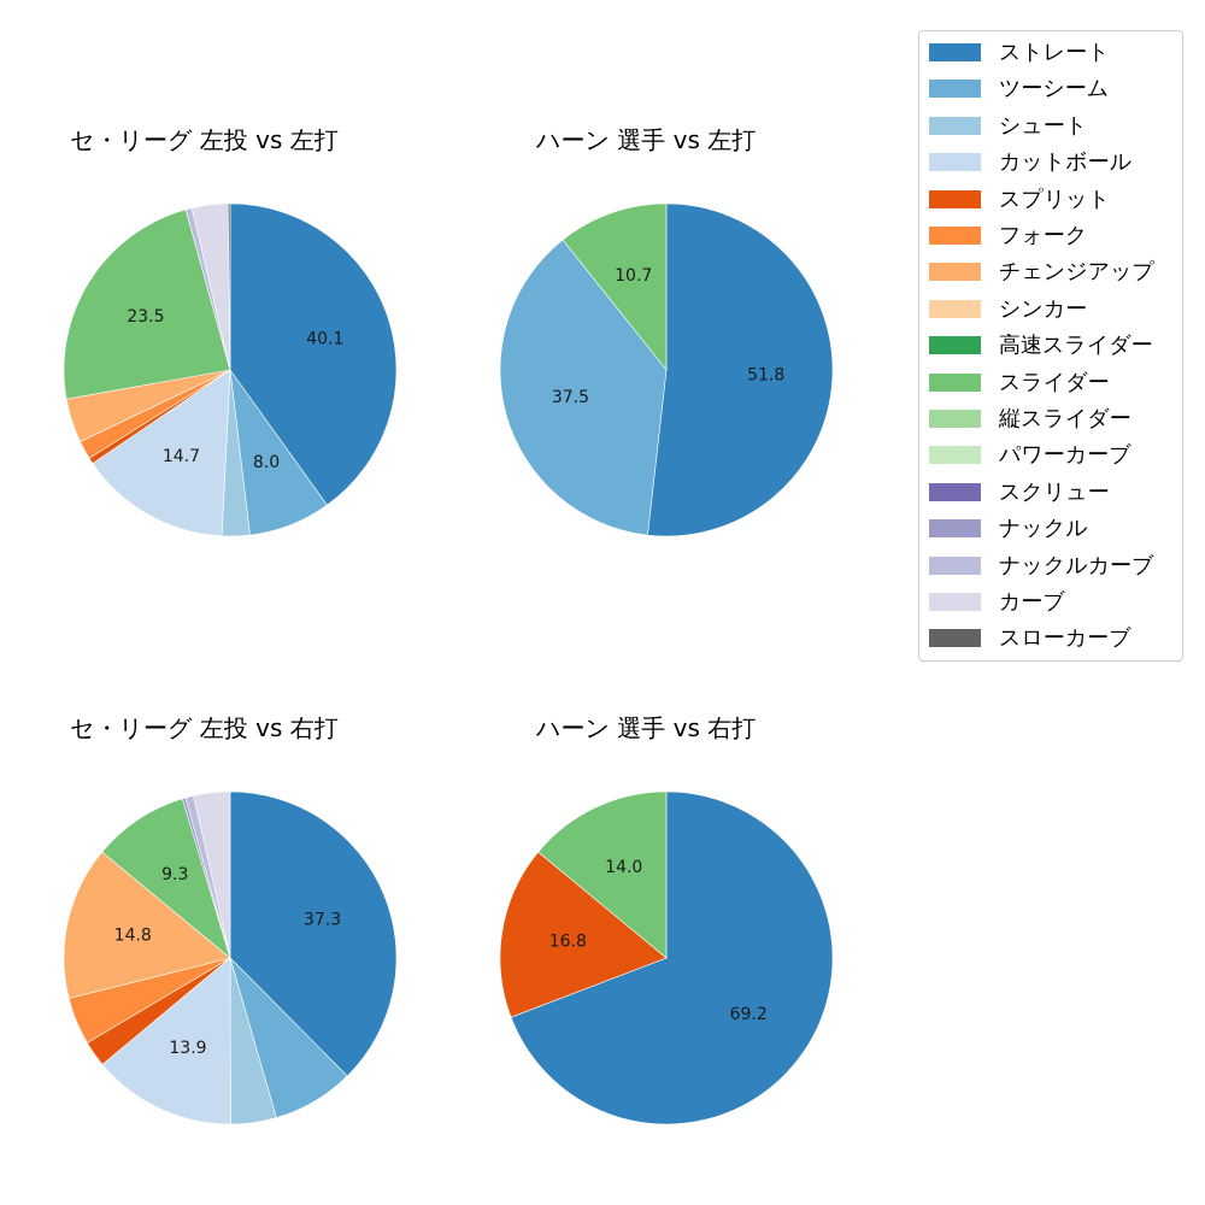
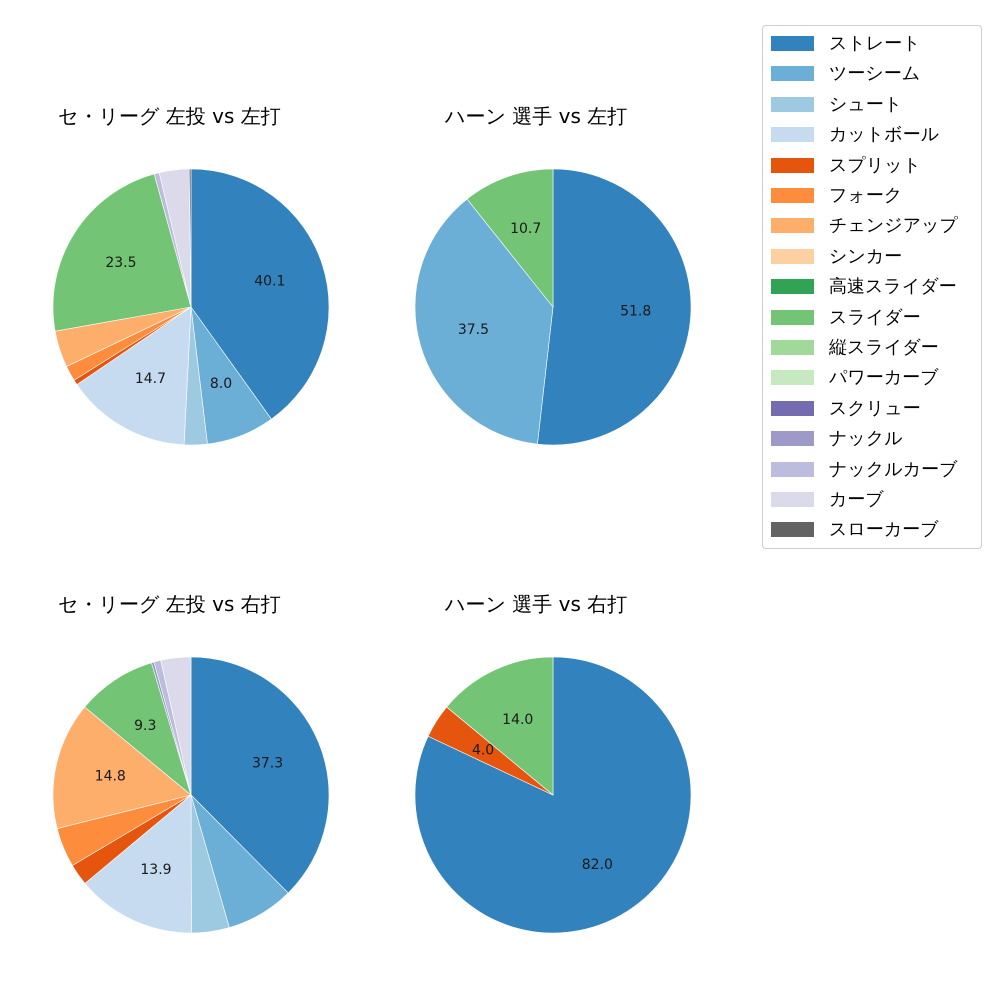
ハーン 選手 vs 右打/ストレート: 69.2 -> 82.0
ハーン 選手 vs 右打/スプリット: 16.8 -> 4.0
